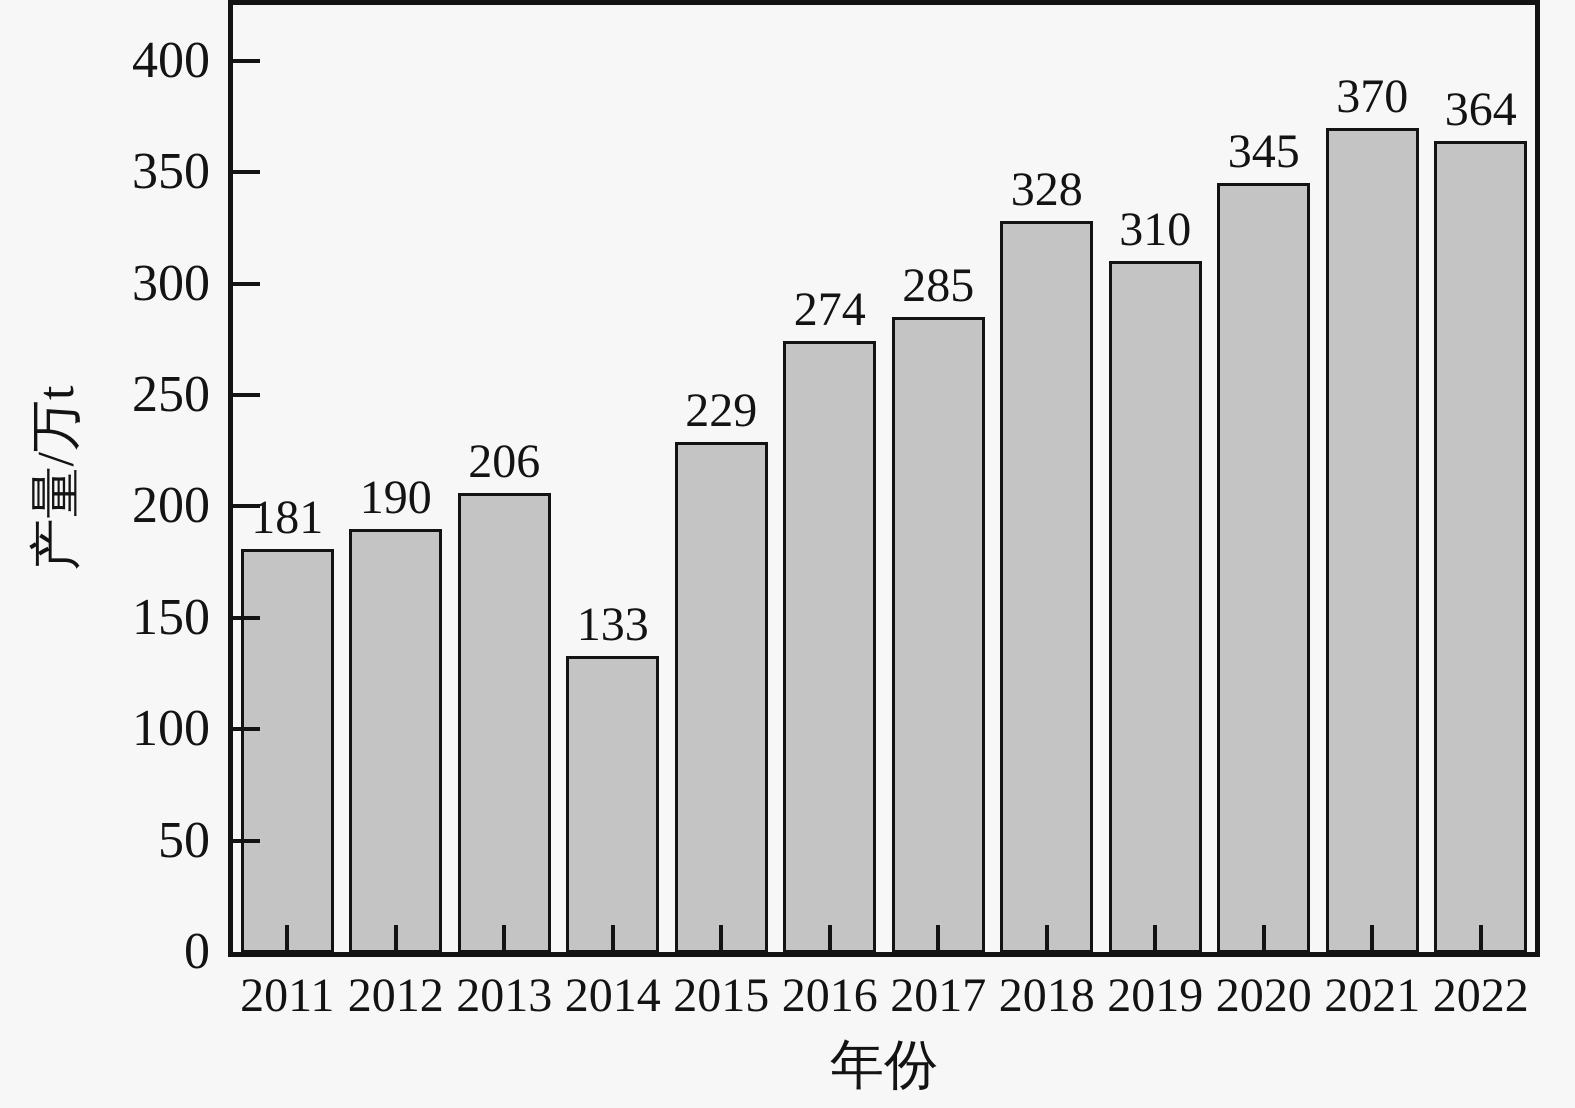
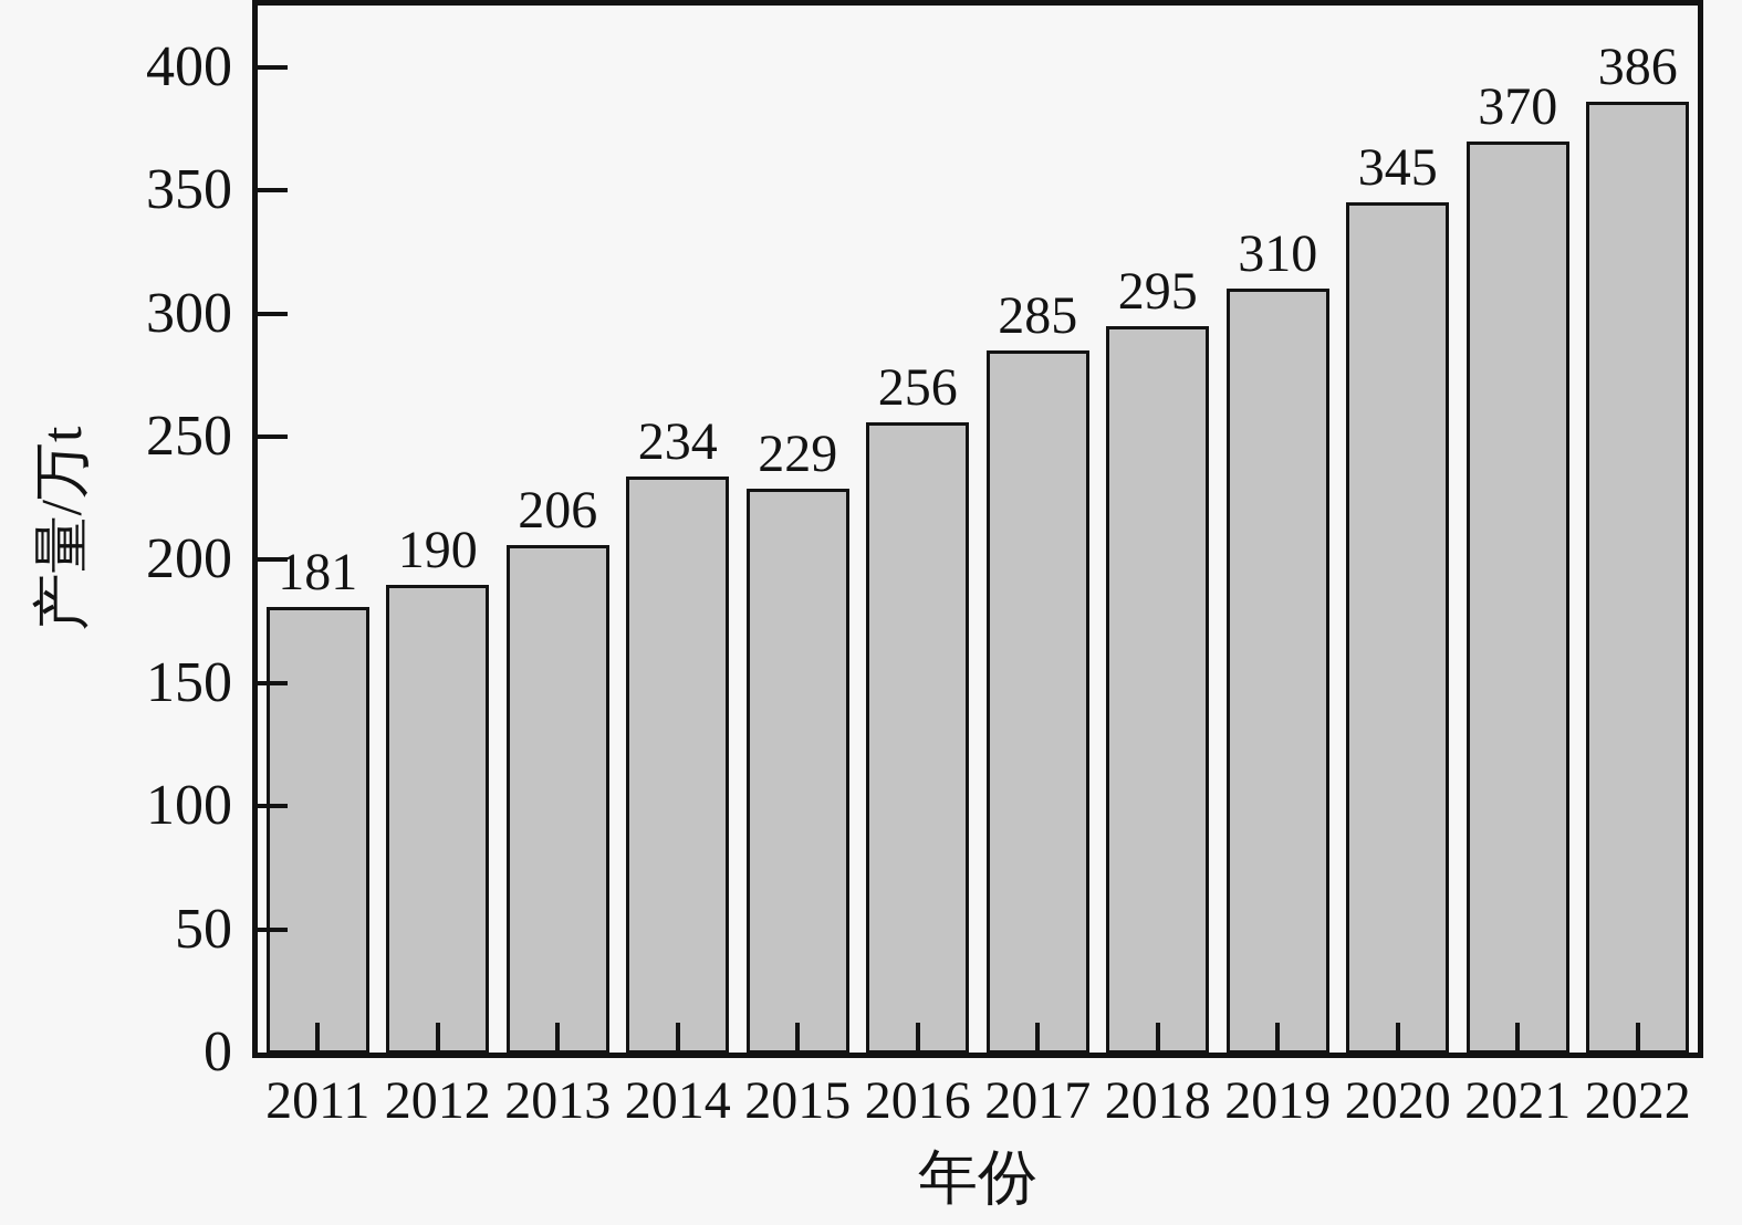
2014: 133 -> 234
2016: 274 -> 256
2018: 328 -> 295
2022: 364 -> 386
